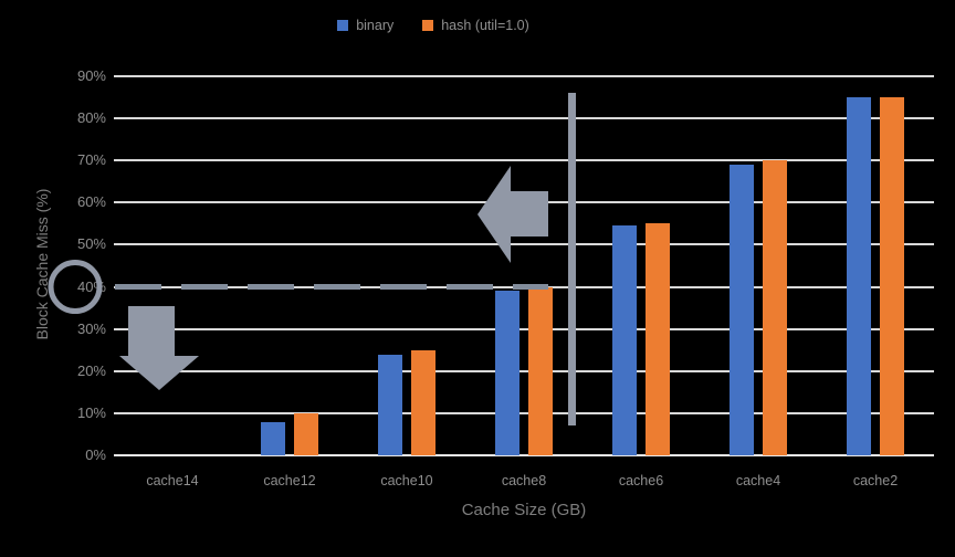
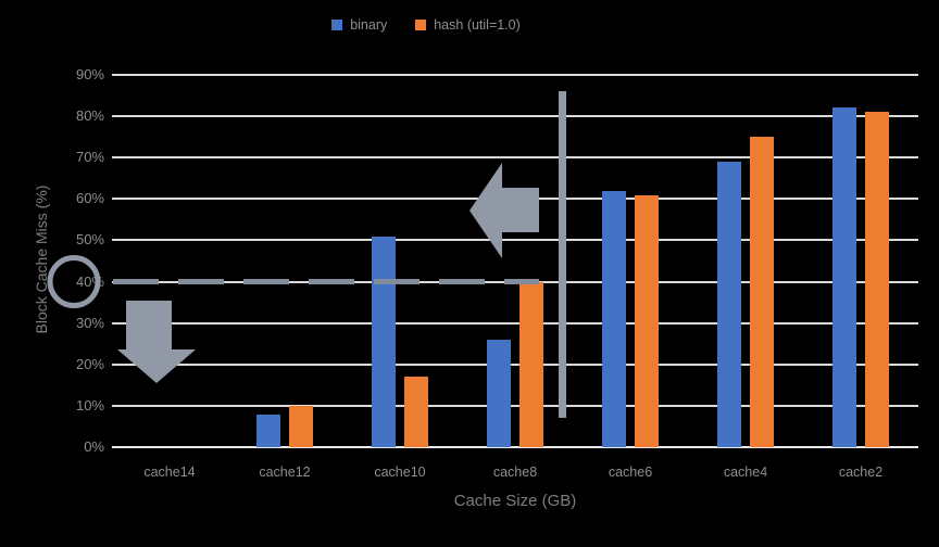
binary/cache10: 24% -> 51%
hash (util=1.0)/cache10: 25% -> 17%
binary/cache8: 39% -> 26%
binary/cache6: 54% -> 62%
hash (util=1.0)/cache6: 55% -> 61%
hash (util=1.0)/cache4: 70% -> 75%
binary/cache2: 85% -> 82%
hash (util=1.0)/cache2: 85% -> 81%
